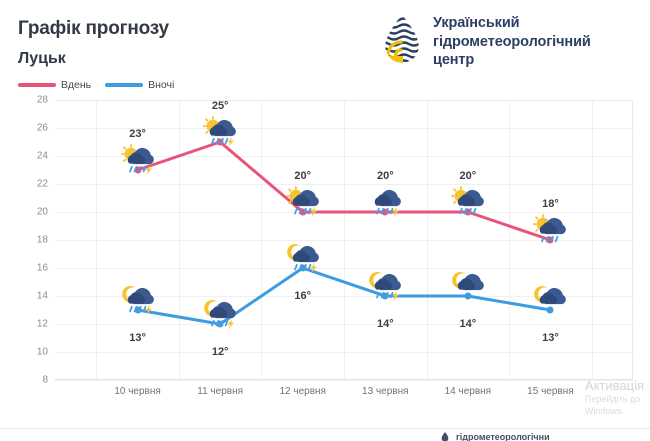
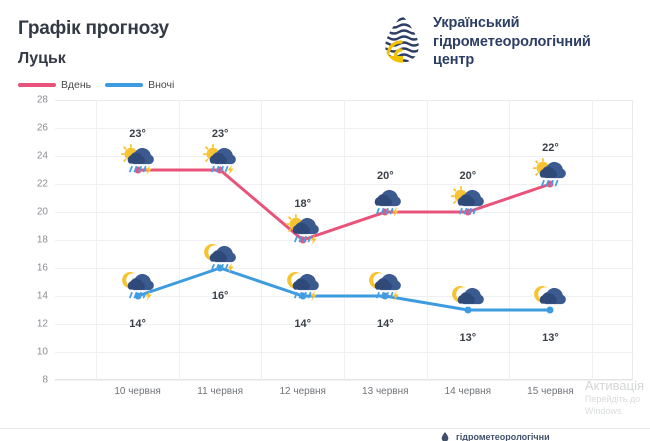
Вночі/10 червня: 13° -> 14°
Вдень/11 червня: 25° -> 23°
Вночі/11 червня: 12° -> 16°
Вдень/12 червня: 20° -> 18°
Вночі/12 червня: 16° -> 14°
Вночі/14 червня: 14° -> 13°
Вдень/15 червня: 18° -> 22°
